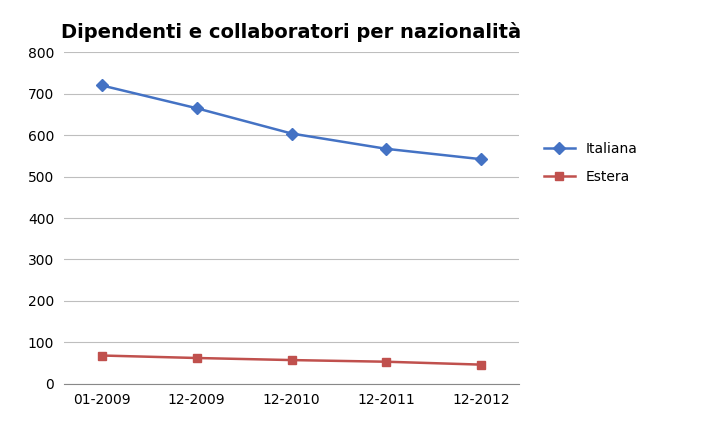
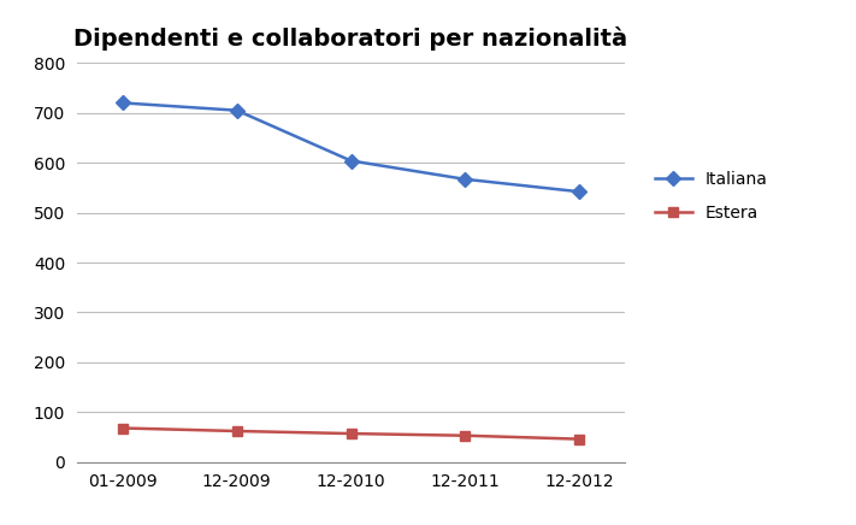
Italiana/12-2009: 665 -> 705
